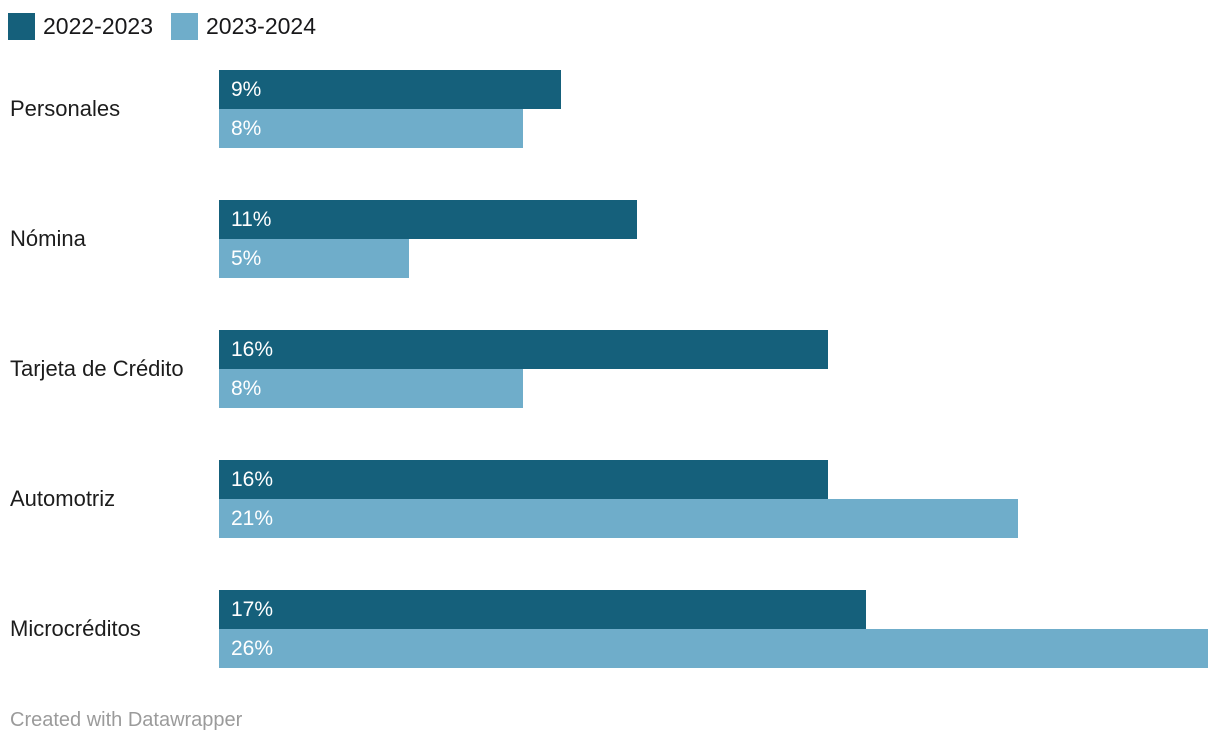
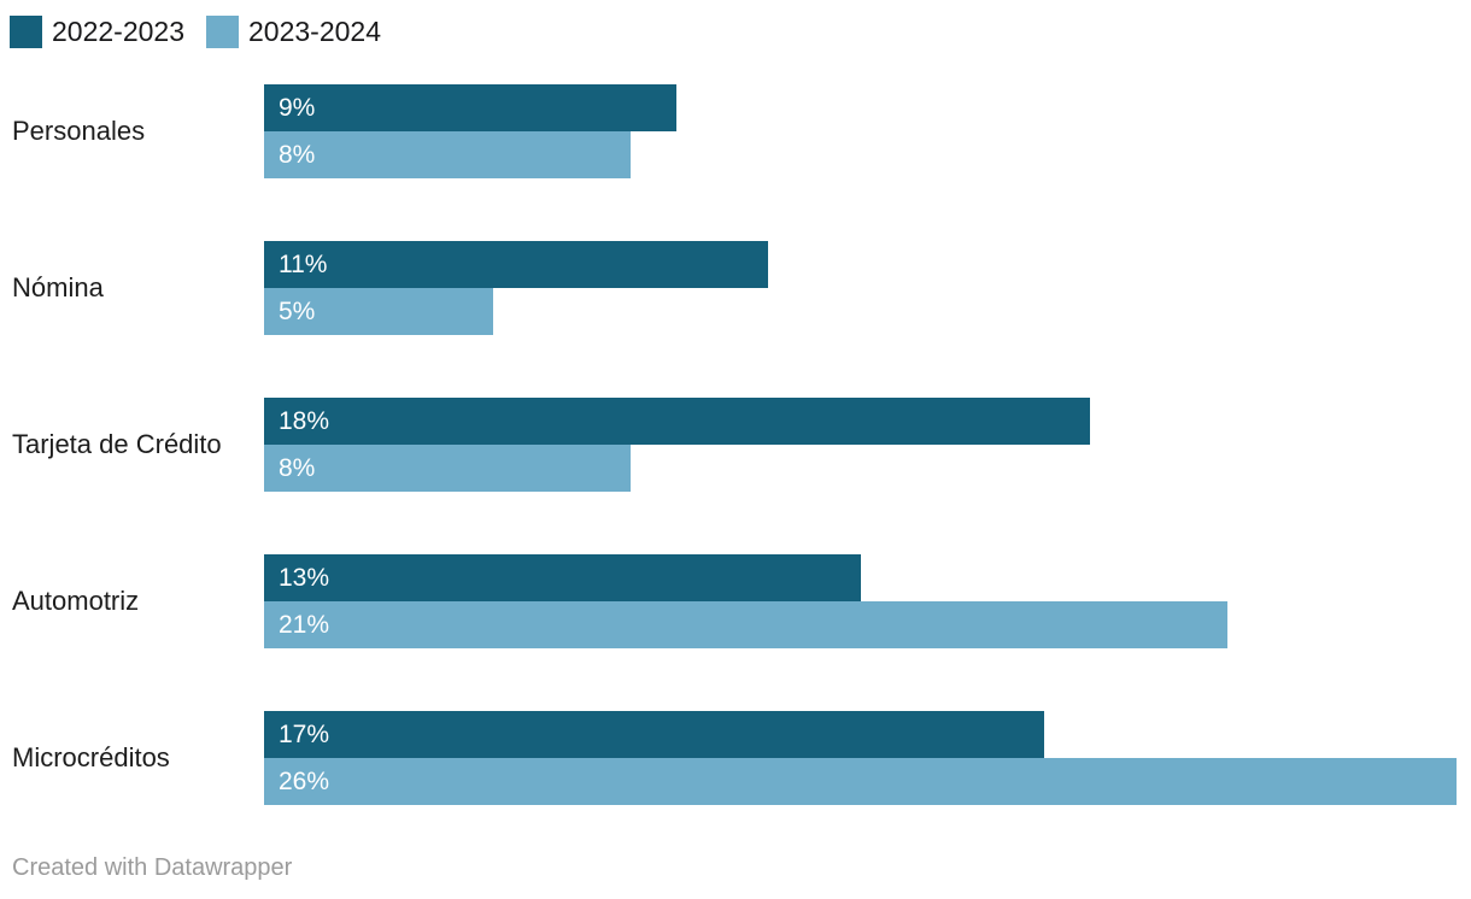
2022-2023/Tarjeta de Crédito: 16% -> 18%
2022-2023/Automotriz: 16% -> 13%
